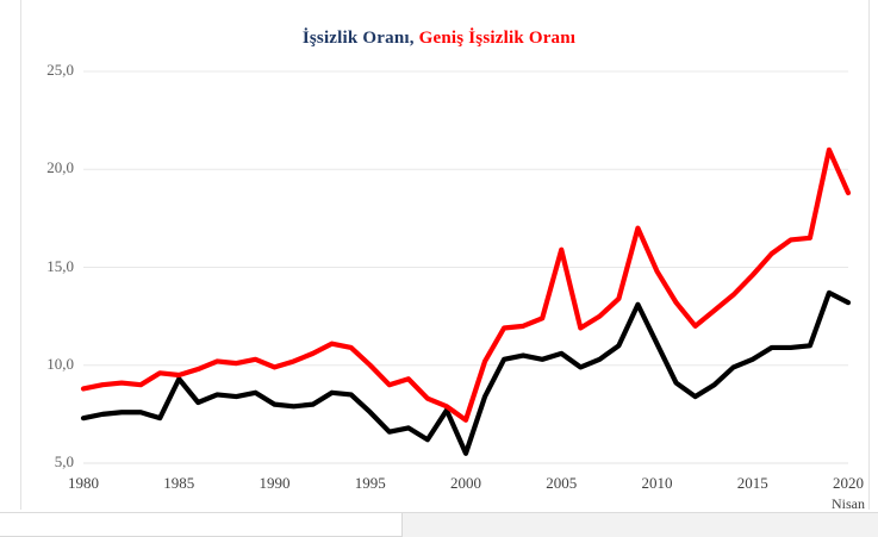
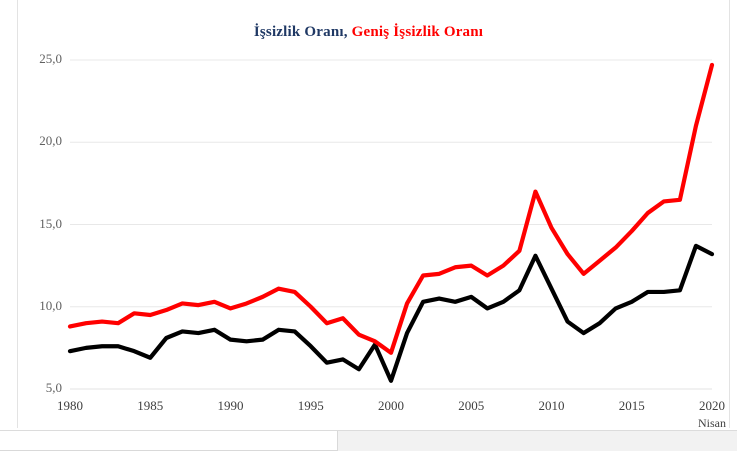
İşsizlik Oranı/1985: 9,3 -> 6,9
Geniş İşsizlik Oranı/2005: 15,9 -> 12,5
Geniş İşsizlik Oranı/2020: 18,8 -> 24,7
